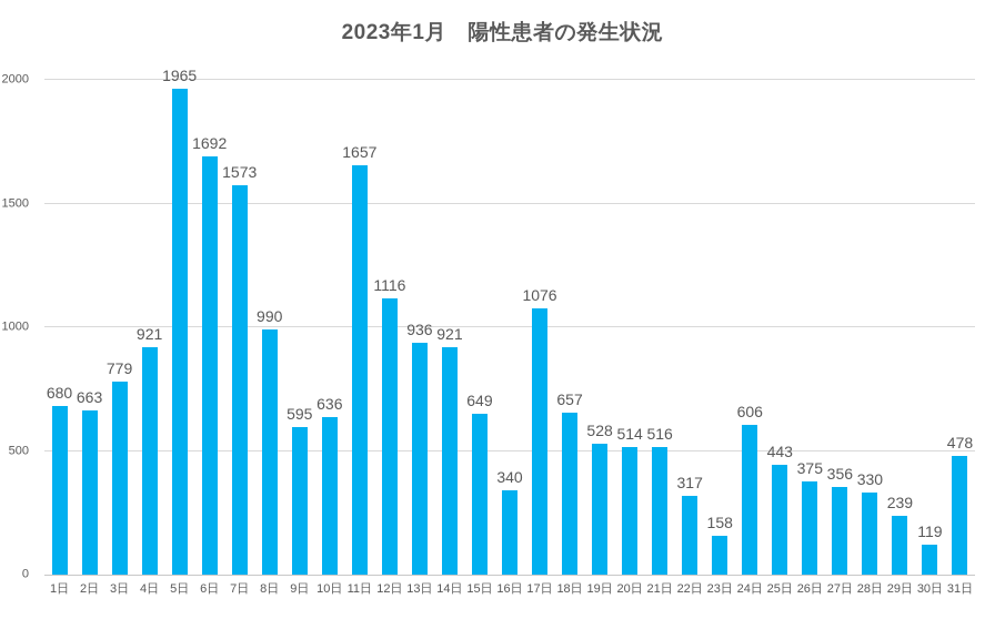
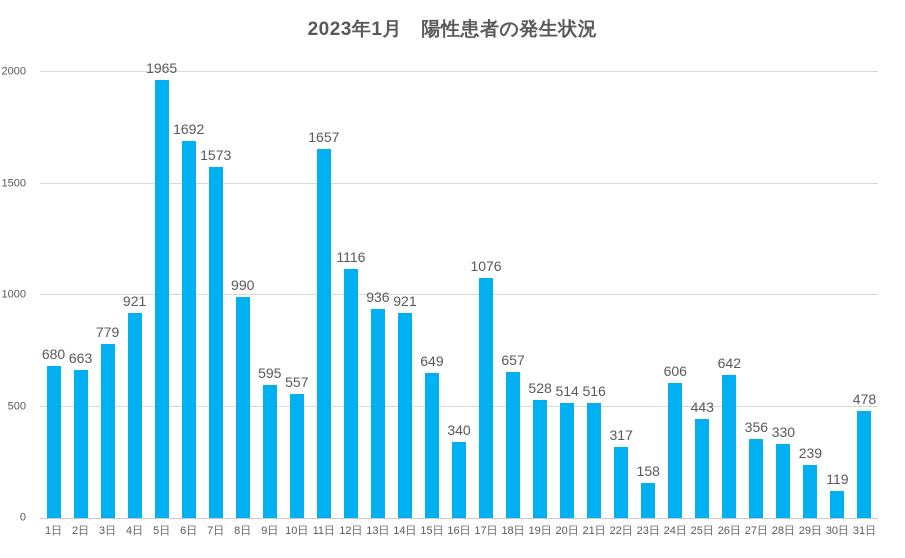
10日: 636 -> 557
26日: 375 -> 642
